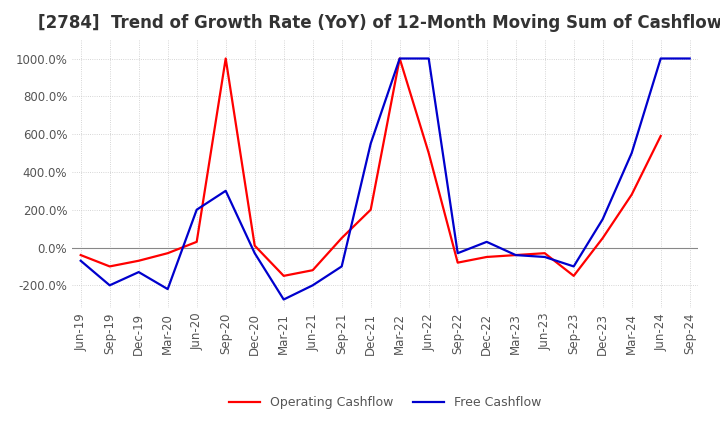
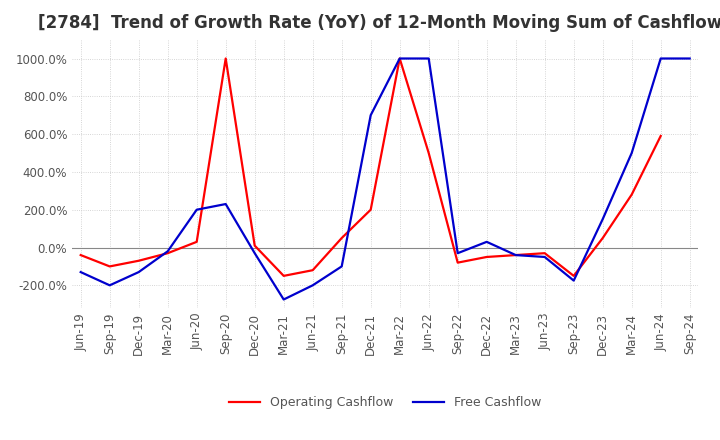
Free Cashflow/Jun-19: -70% -> -130%
Free Cashflow/Mar-20: -220% -> -20%
Free Cashflow/Sep-20: 300% -> 230%
Free Cashflow/Dec-21: 550% -> 700%
Free Cashflow/Sep-23: -100% -> -180%
